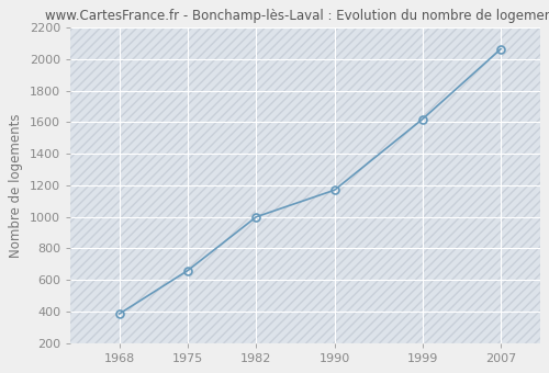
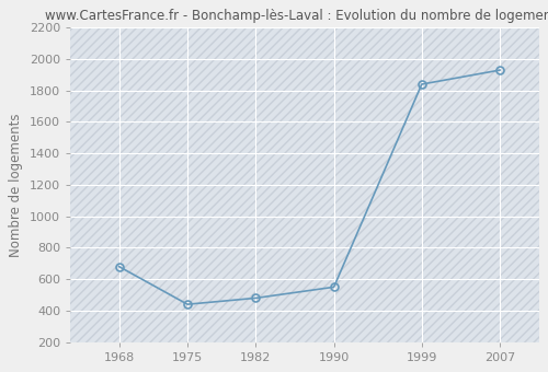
1968: 380 -> 680
1975: 660 -> 440
1982: 1000 -> 480
1990: 1170 -> 550
1999: 1620 -> 1840
2007: 2060 -> 1930
